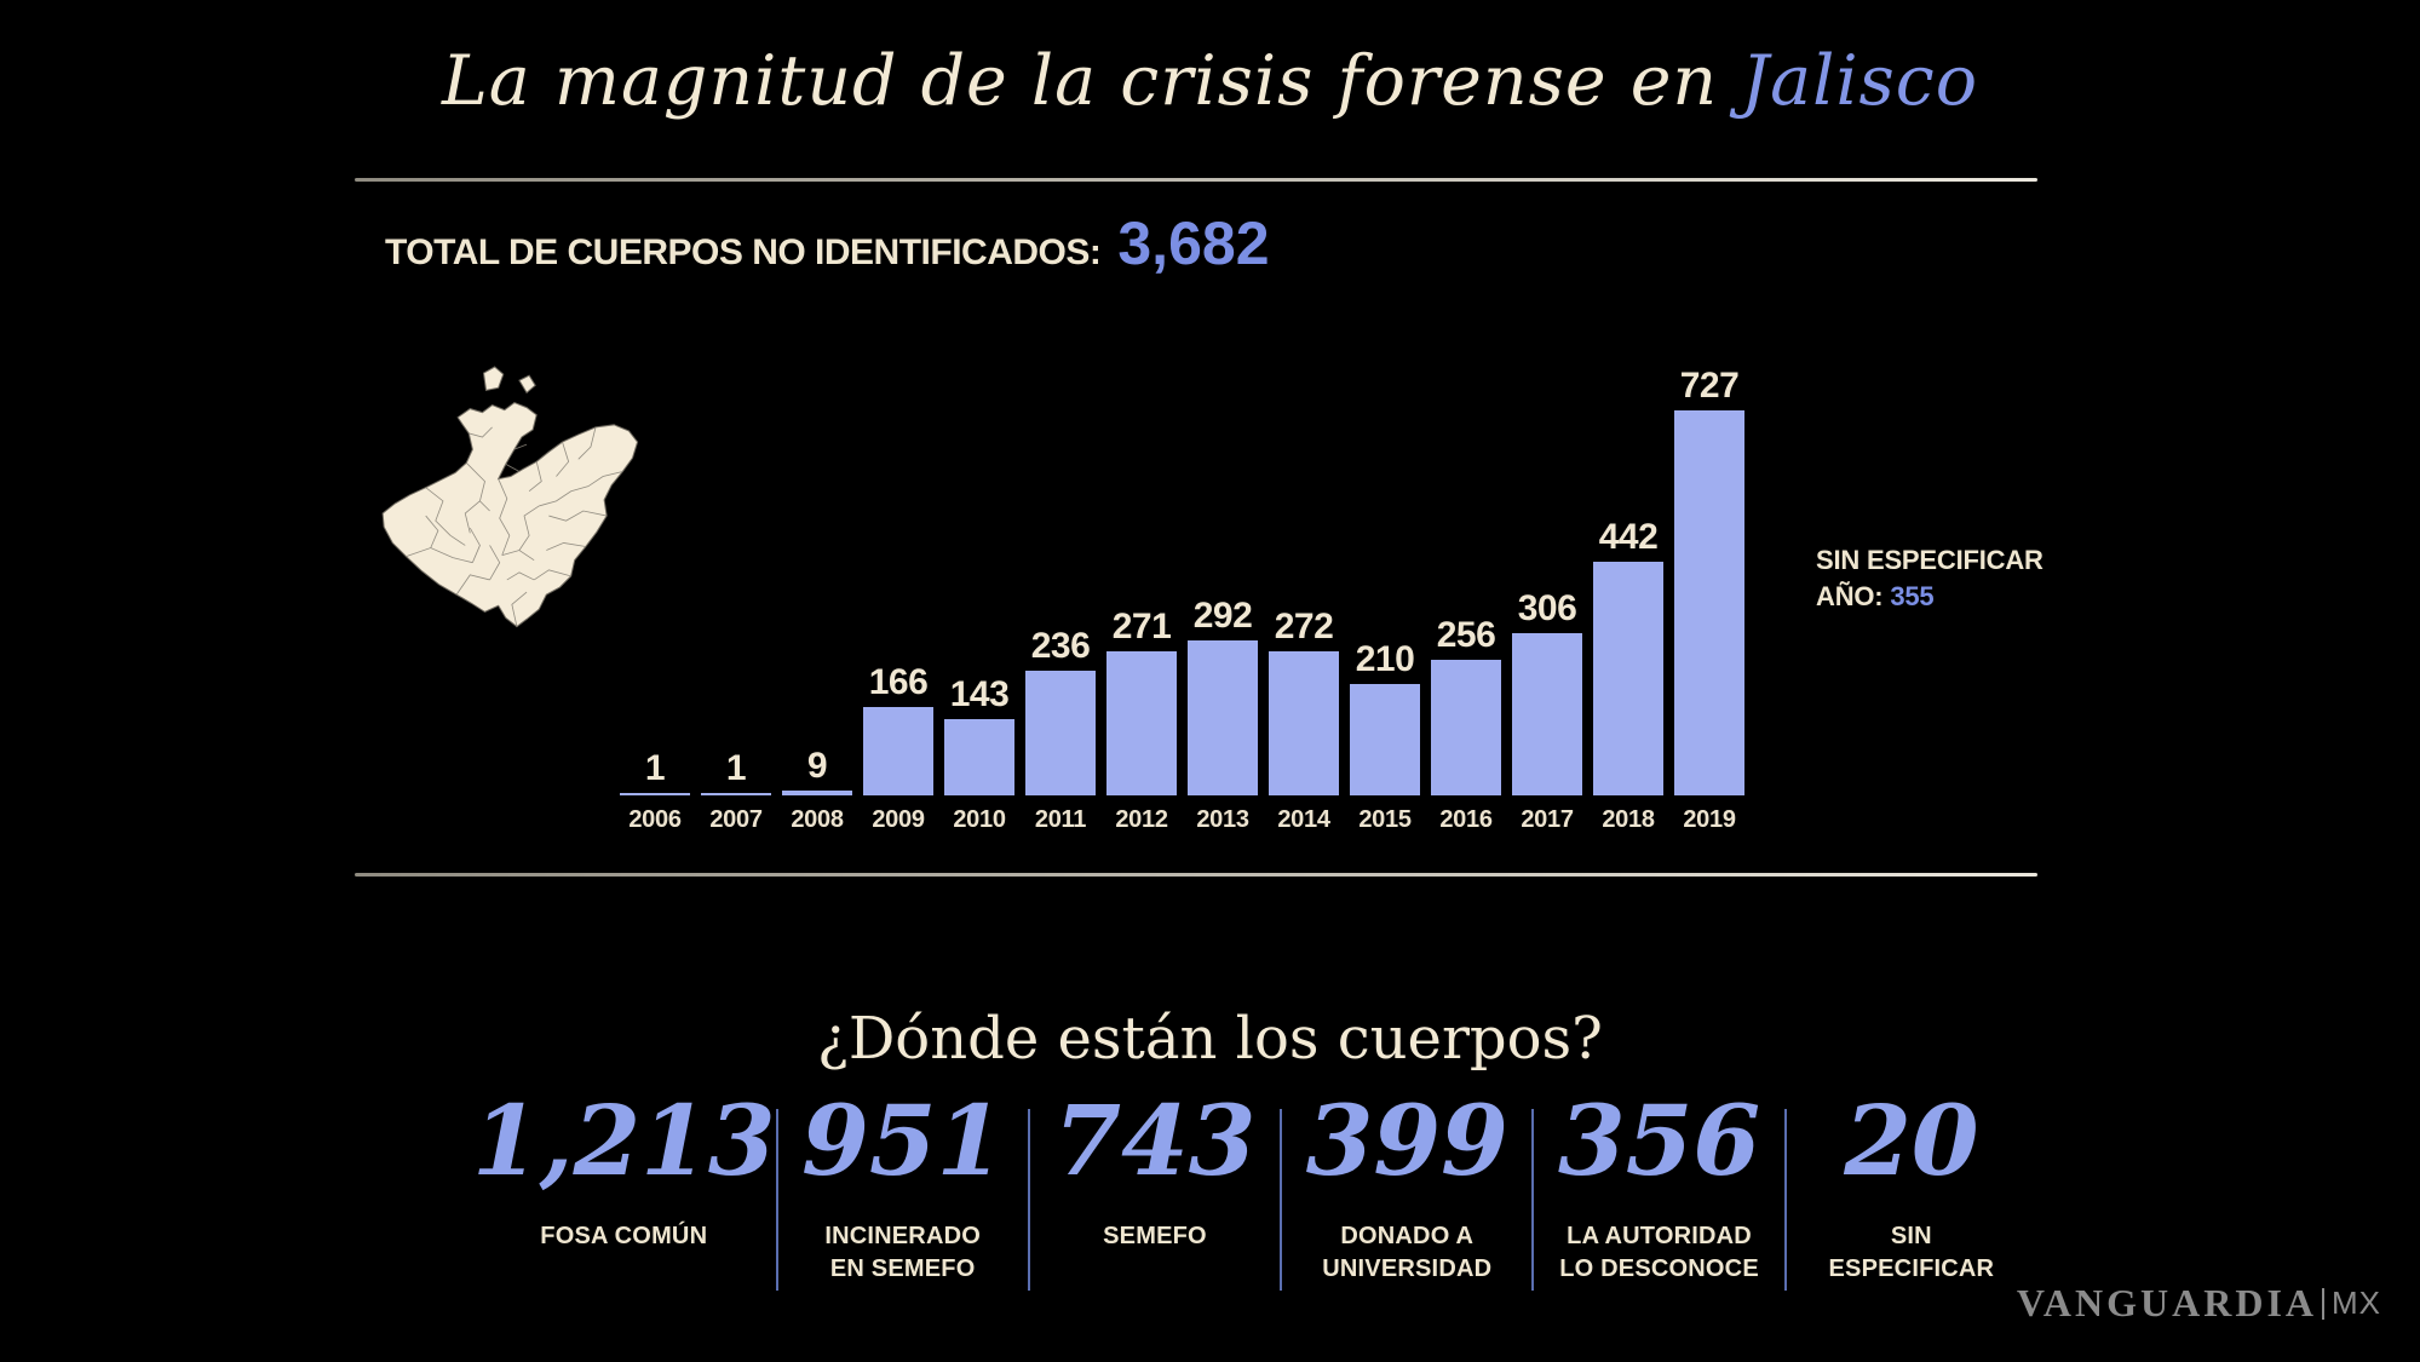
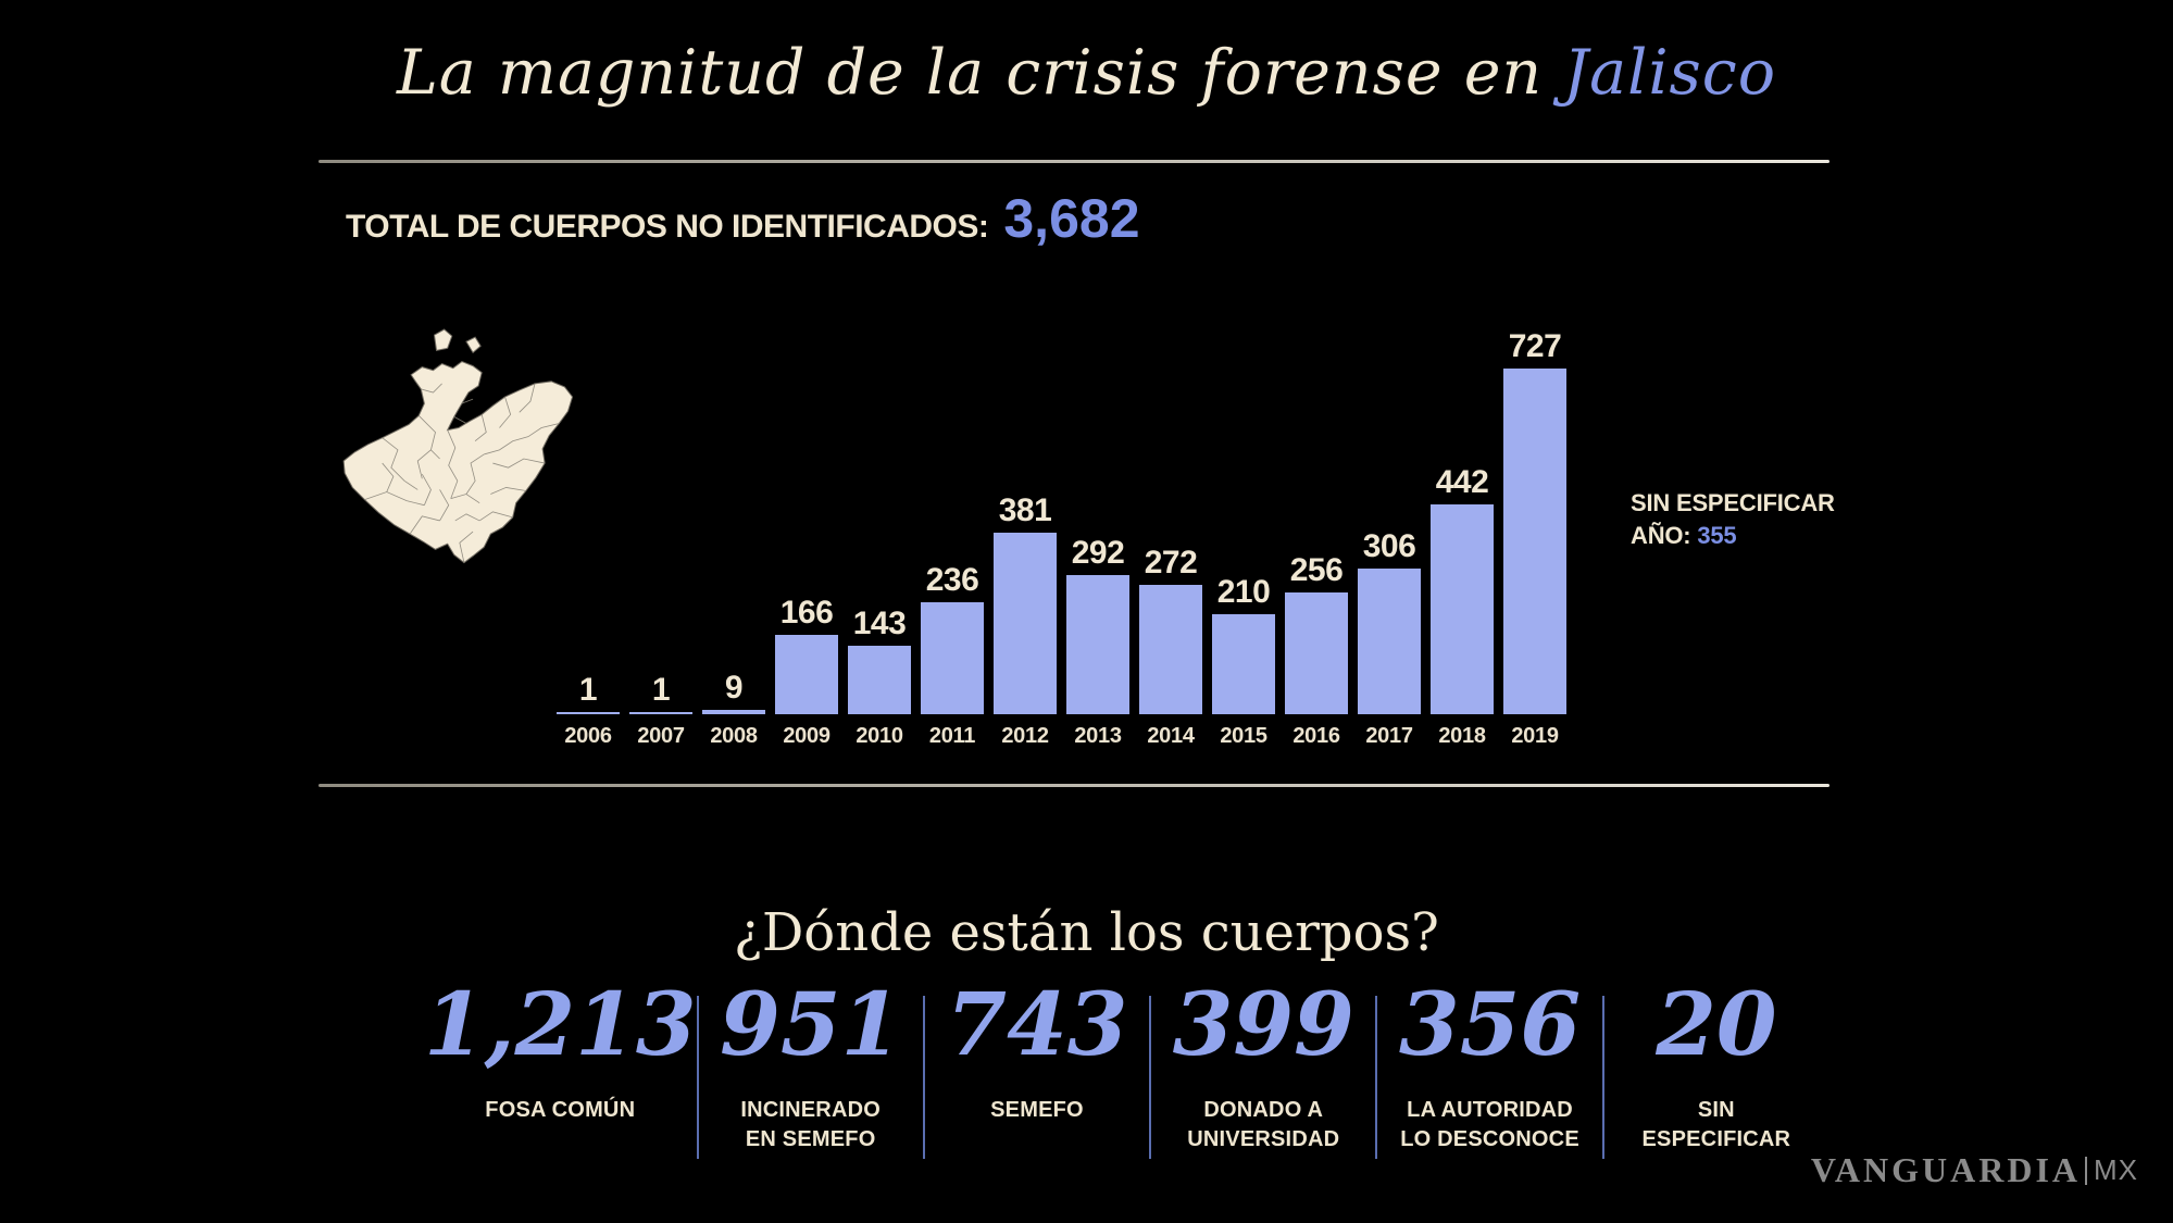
2012: 271 -> 381
